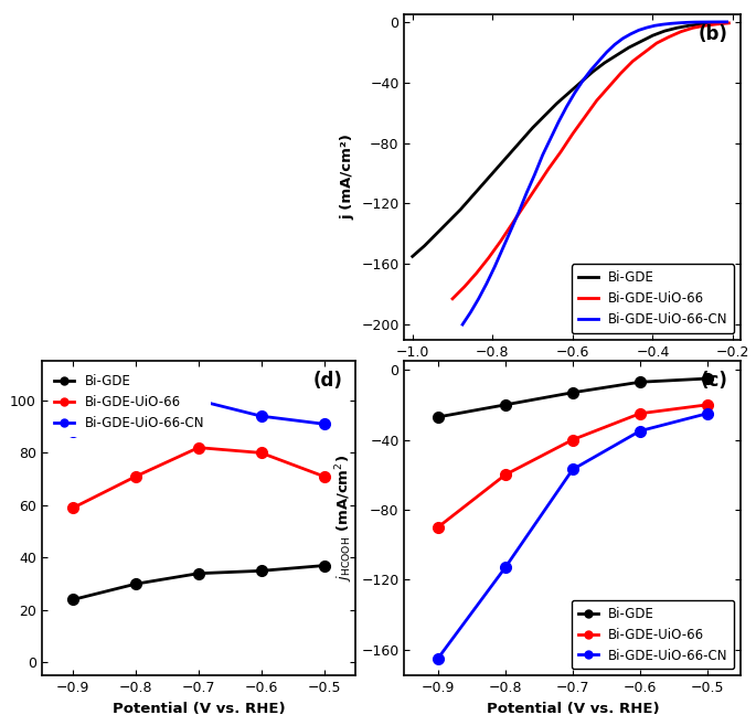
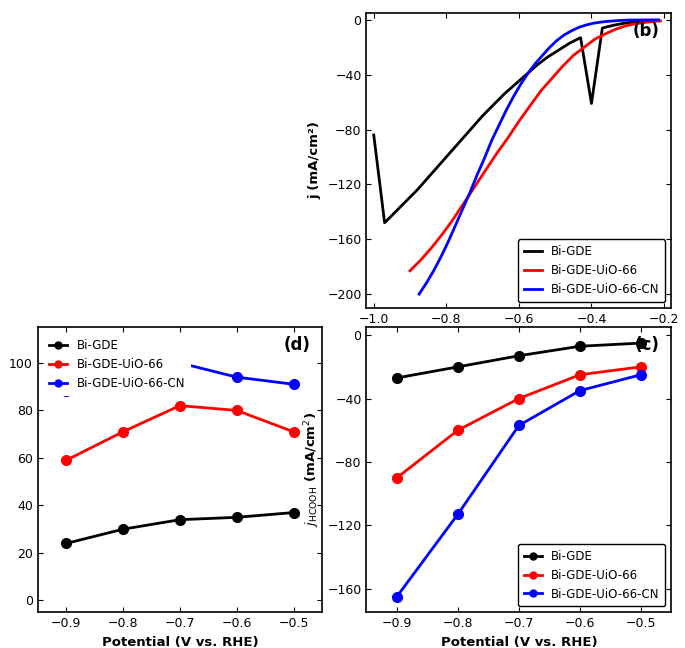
Bi-GDE/−1.0: -155 -> -84
Bi-GDE/−0.4: -9 -> -61
